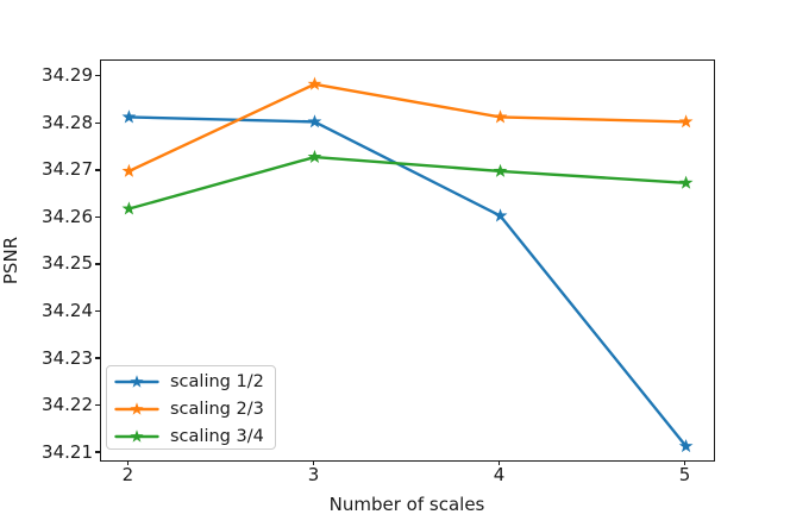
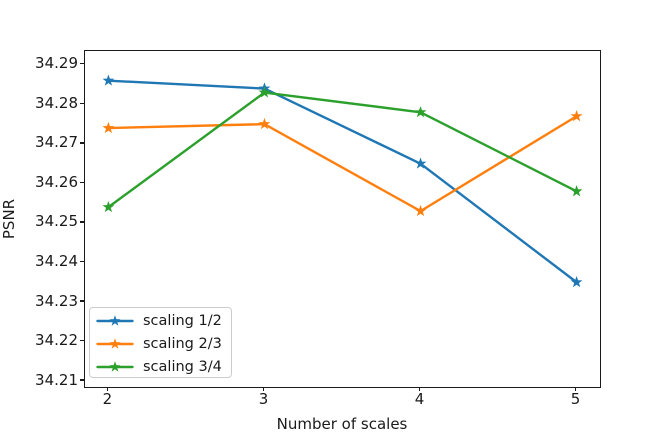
scaling 1/2/2: 34.282 -> 34.286
scaling 2/3/2: 34.270 -> 34.274
scaling 3/4/2: 34.262 -> 34.254
scaling 1/2/3: 34.281 -> 34.284
scaling 2/3/3: 34.288 -> 34.275
scaling 3/4/3: 34.273 -> 34.283
scaling 1/2/4: 34.261 -> 34.265
scaling 2/3/4: 34.282 -> 34.253
scaling 3/4/4: 34.270 -> 34.278
scaling 1/2/5: 34.212 -> 34.235
scaling 2/3/5: 34.281 -> 34.277
scaling 3/4/5: 34.267 -> 34.258
